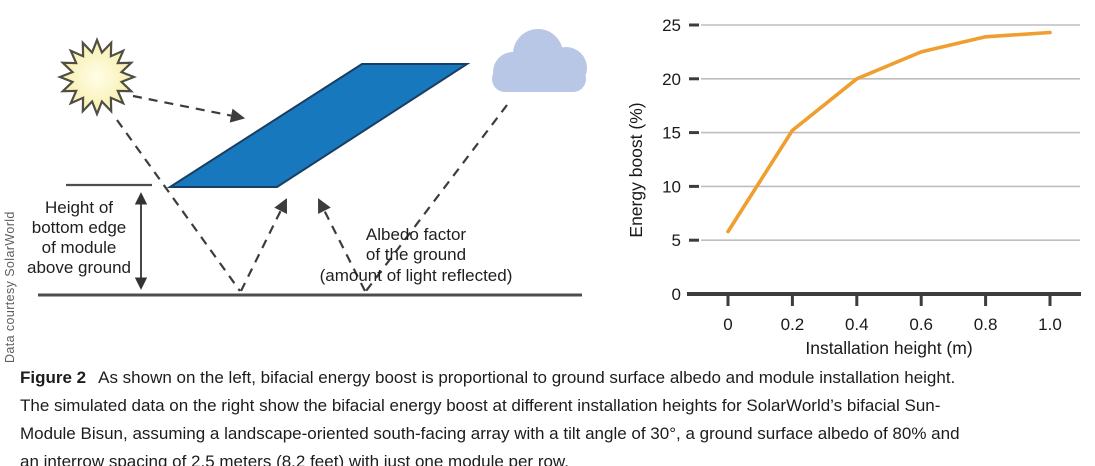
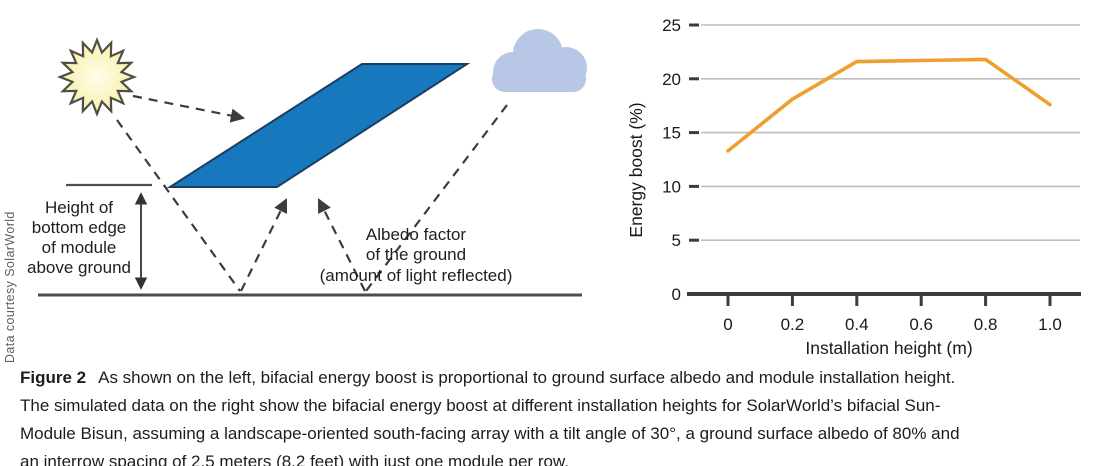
0: 5.8 -> 13.3
0.2: 15.2 -> 18.1
0.4: 20.0 -> 21.6
0.6: 22.5 -> 21.7
0.8: 23.9 -> 21.8
1.0: 24.3 -> 17.6
